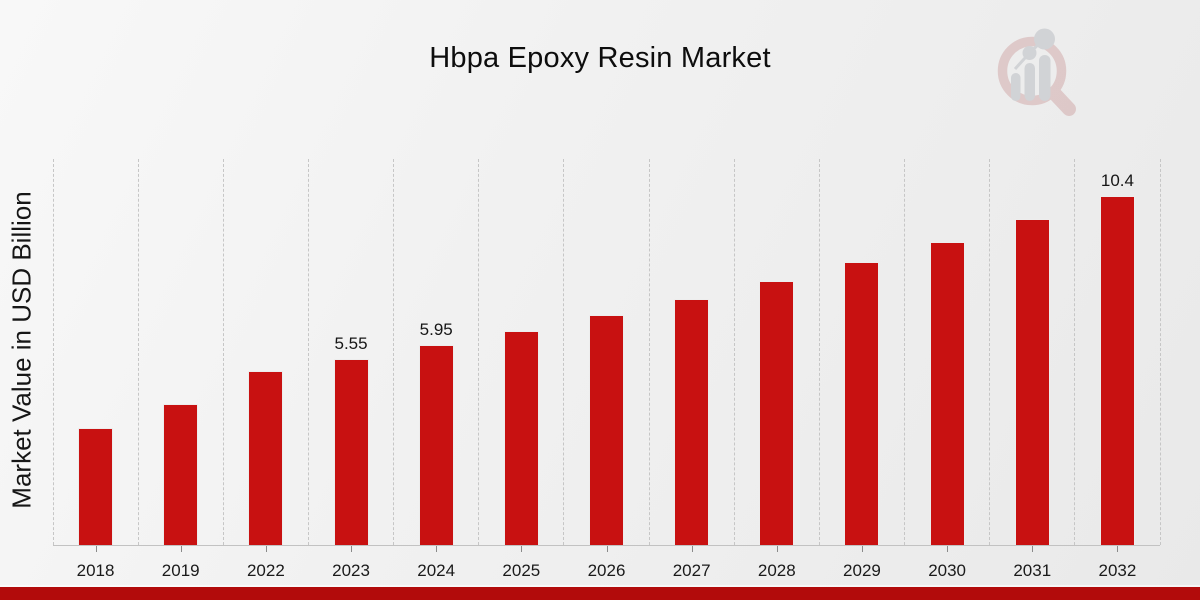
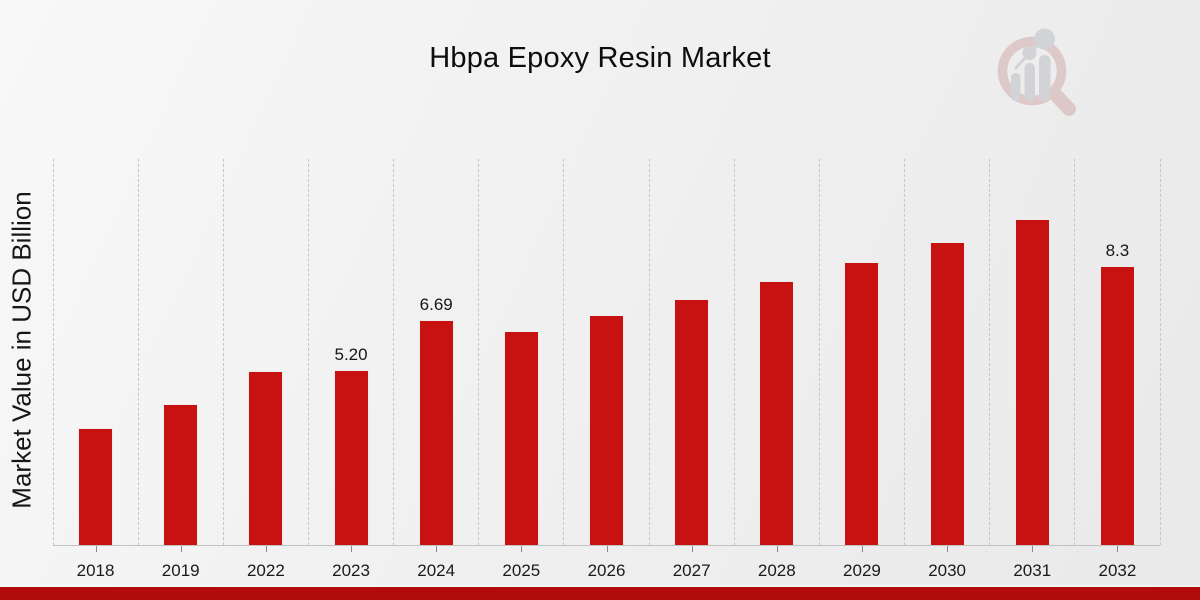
2023: 5.55 -> 5.20
2024: 5.95 -> 6.69
2032: 10.4 -> 8.3
